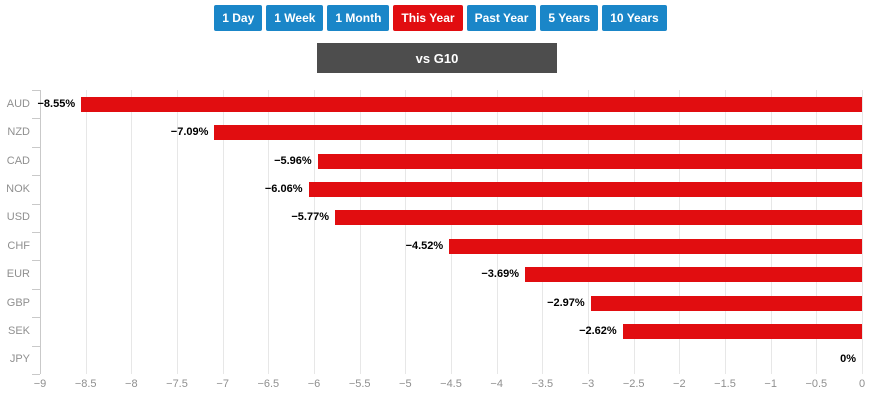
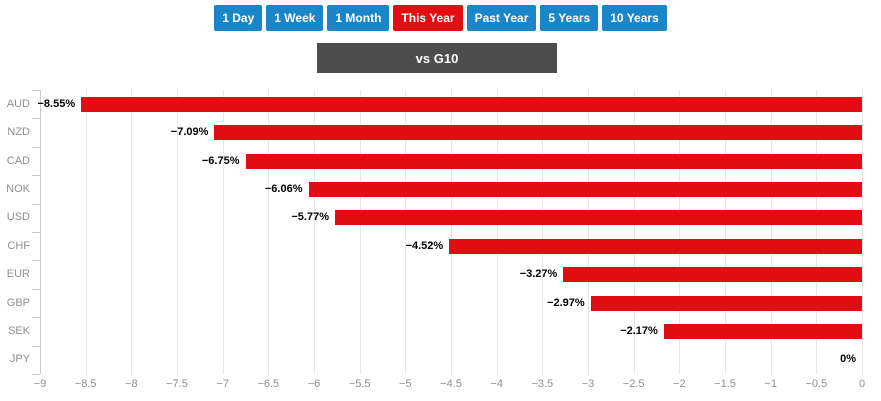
CAD: −5.96% -> −6.75%
EUR: −3.69% -> −3.27%
SEK: −2.62% -> −2.17%
